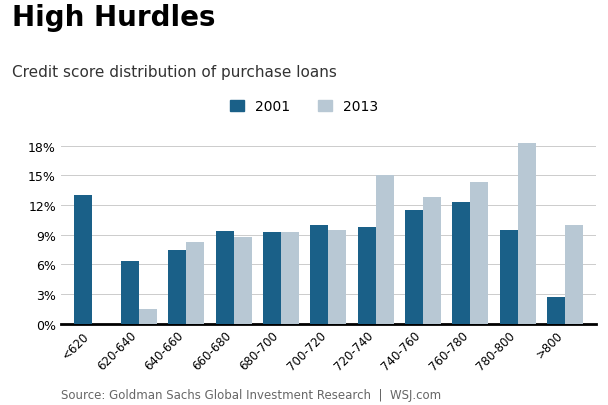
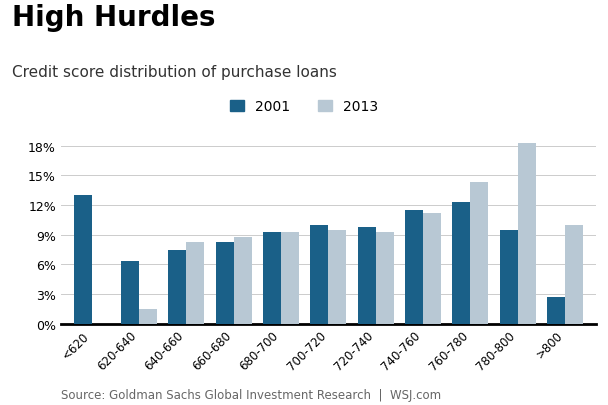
2001/660-680: 9.4% -> 8.3%
2013/720-740: 15.0% -> 9.3%
2013/740-760: 12.8% -> 11.2%
